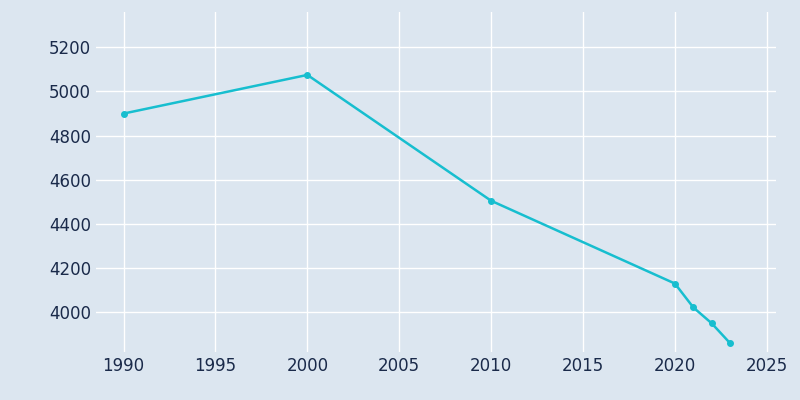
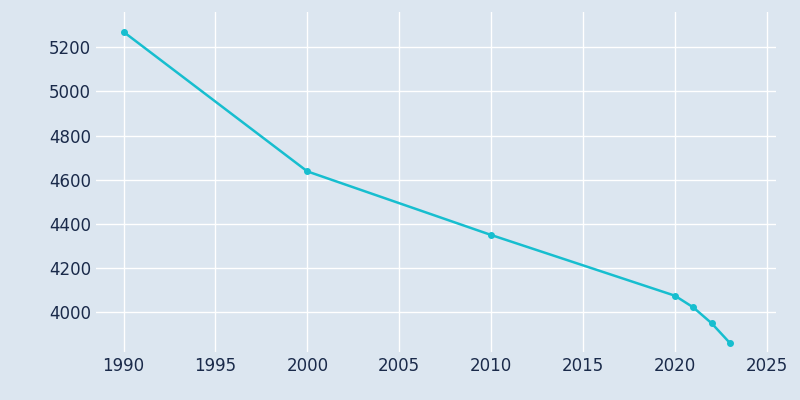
1990: 4900 -> 5270
2000: 5075 -> 4638
2010: 4505 -> 4350
2020: 4130 -> 4075
